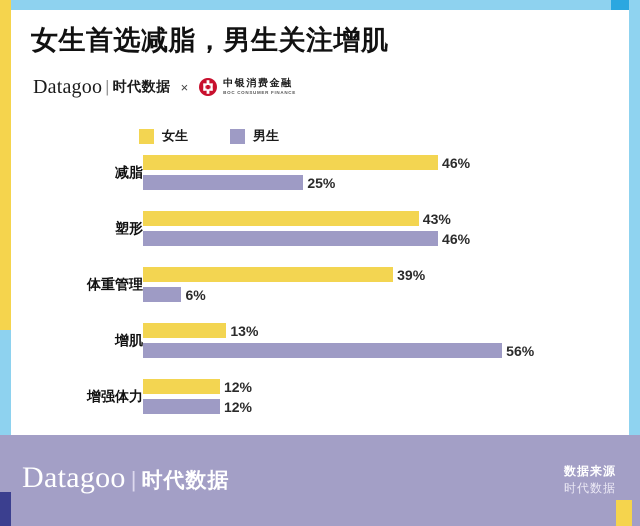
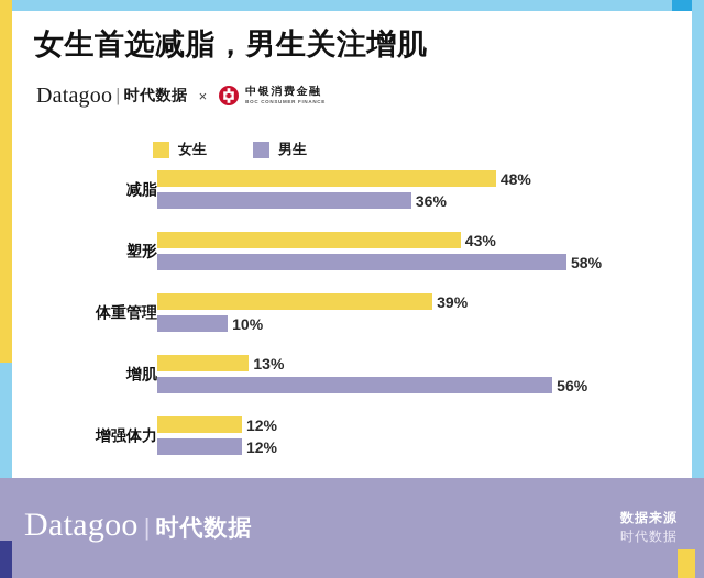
女生/减脂: 46% -> 48%
男生/减脂: 25% -> 36%
男生/塑形: 46% -> 58%
男生/体重管理: 6% -> 10%
